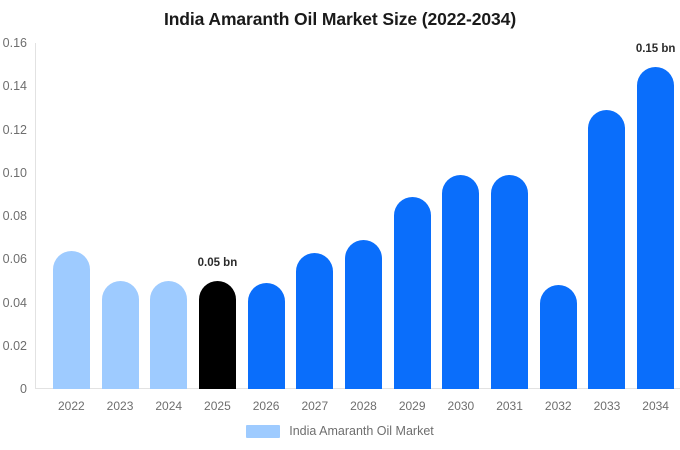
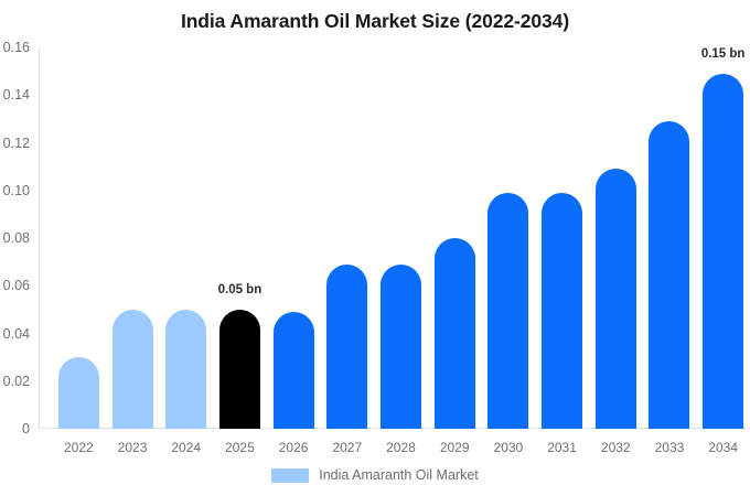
2022: 0.064 -> 0.030
2027: 0.063 -> 0.069
2029: 0.089 -> 0.080
2032: 0.048 -> 0.109
